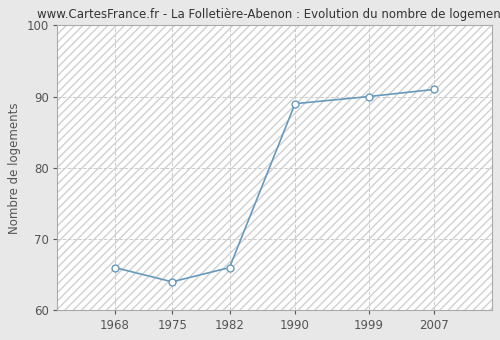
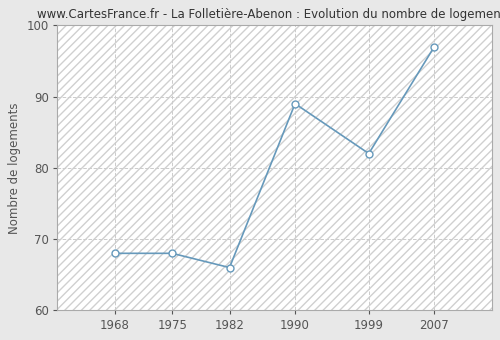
1968: 66 -> 68
1975: 64 -> 68
1999: 90 -> 82
2007: 91 -> 97
